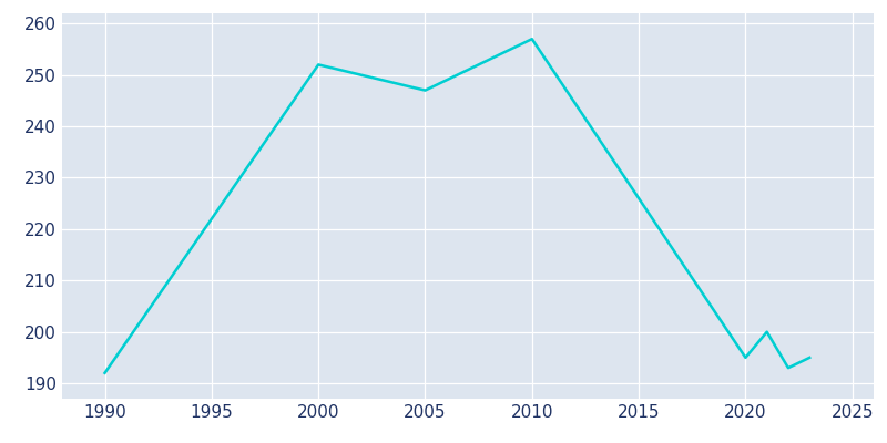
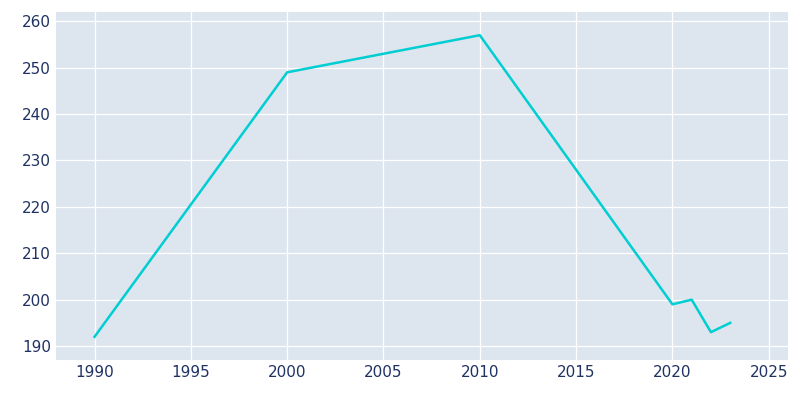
2000: 252 -> 249
2005: 247 -> 253
2020: 195 -> 199
